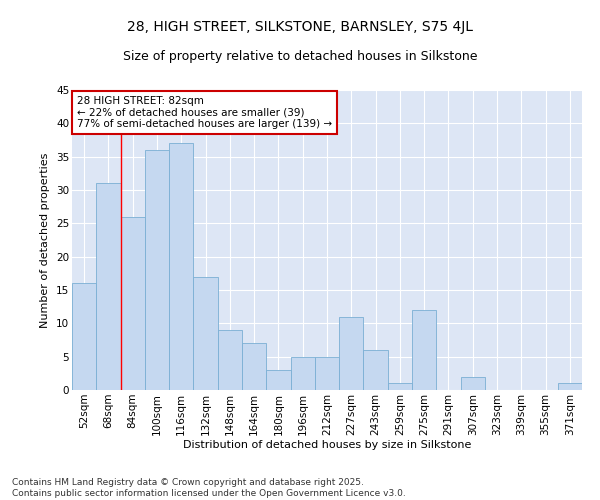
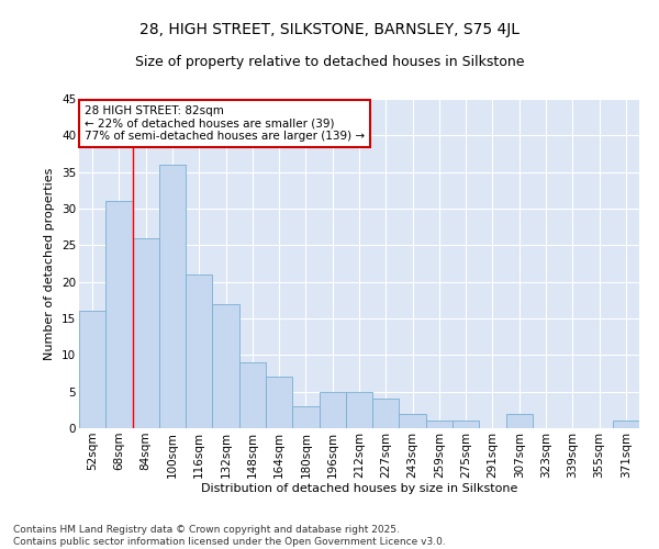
116sqm: 37 -> 21
227sqm: 11 -> 4
243sqm: 6 -> 2
275sqm: 12 -> 1
